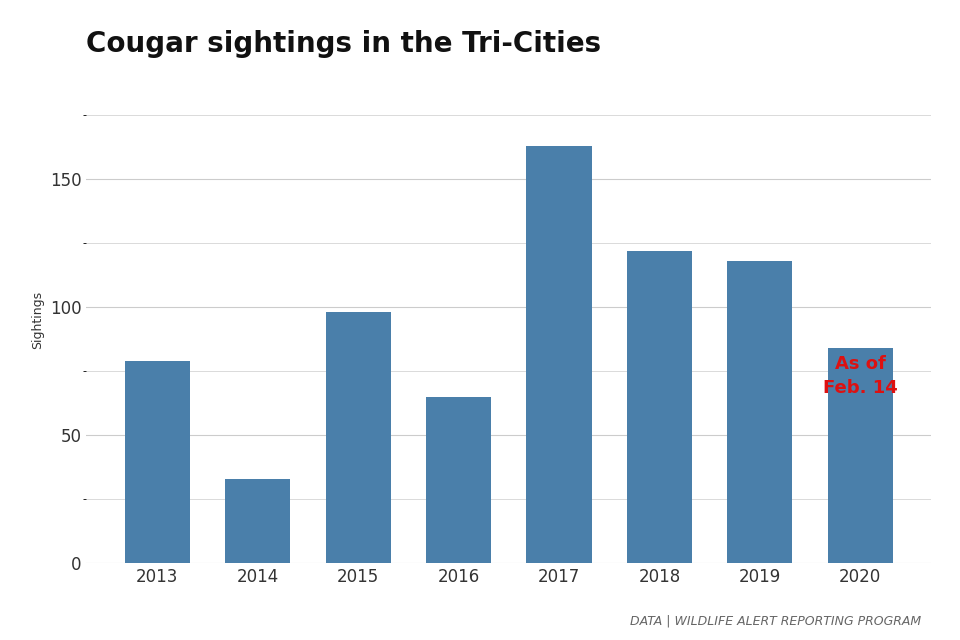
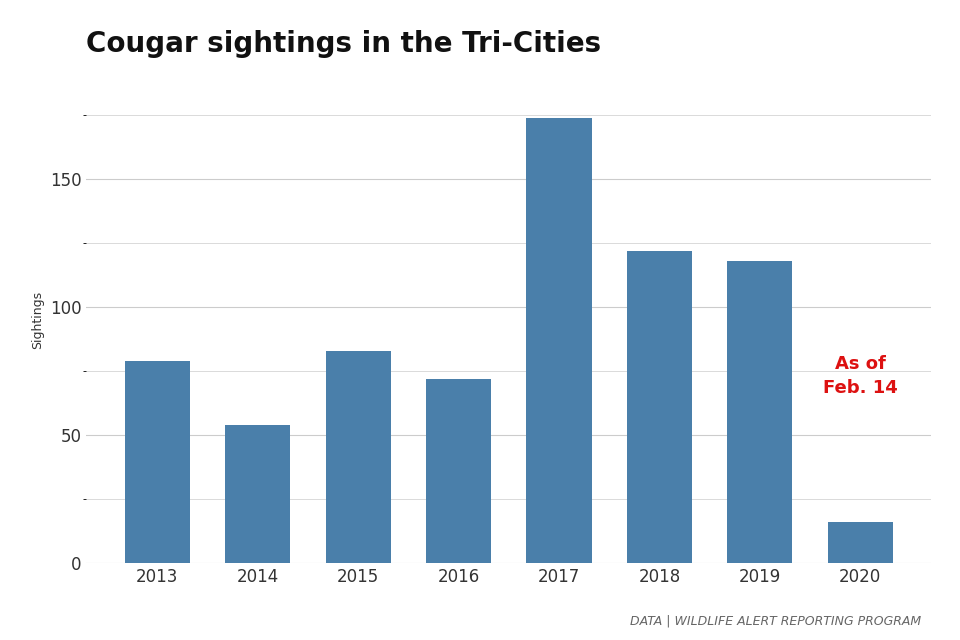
2014: 33 -> 54
2015: 98 -> 83
2016: 65 -> 72
2017: 163 -> 174
2020: 84 -> 16
